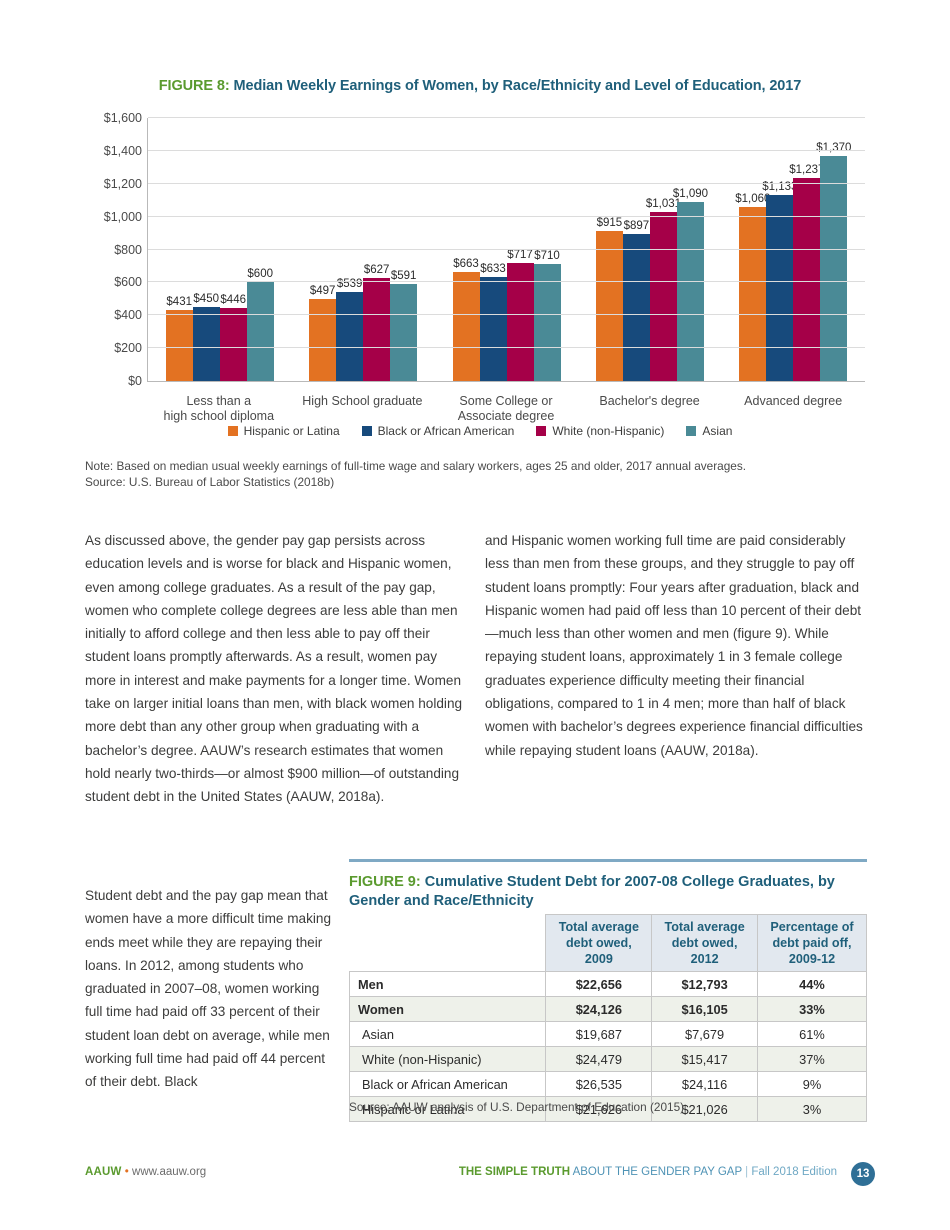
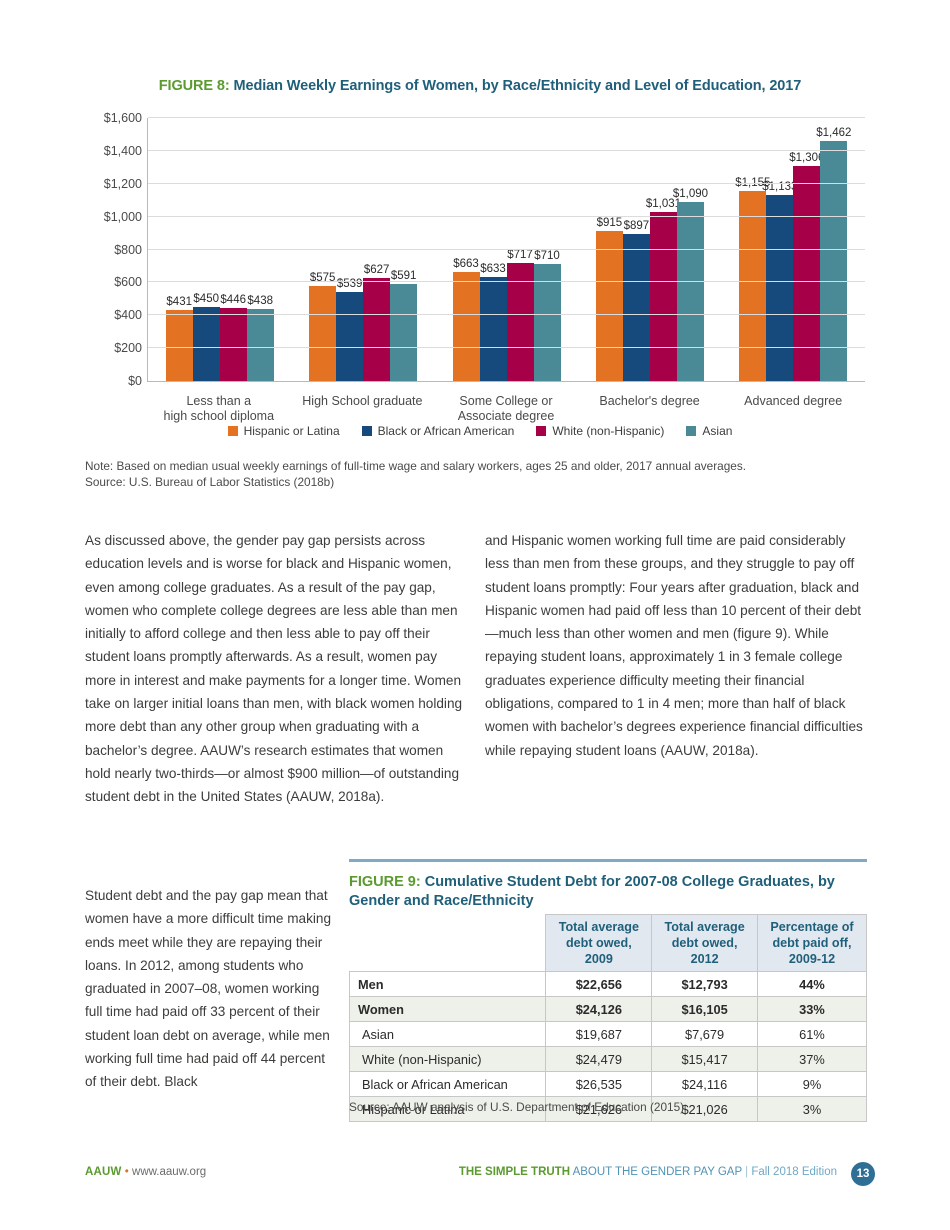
Asian/Less than a high school diploma: $600 -> $438
Hispanic or Latina/High School graduate: $497 -> $575
Hispanic or Latina/Advanced degree: $1,060 -> $1,155
White (non-Hispanic)/Advanced degree: $1,237 -> $1,306
Asian/Advanced degree: $1,370 -> $1,462
